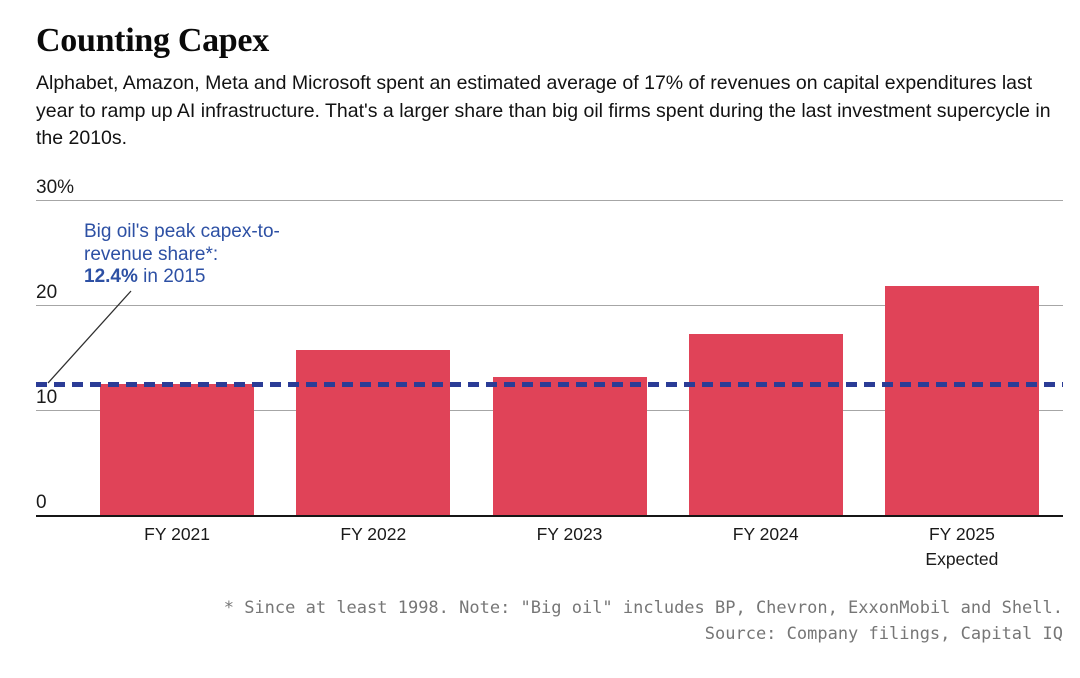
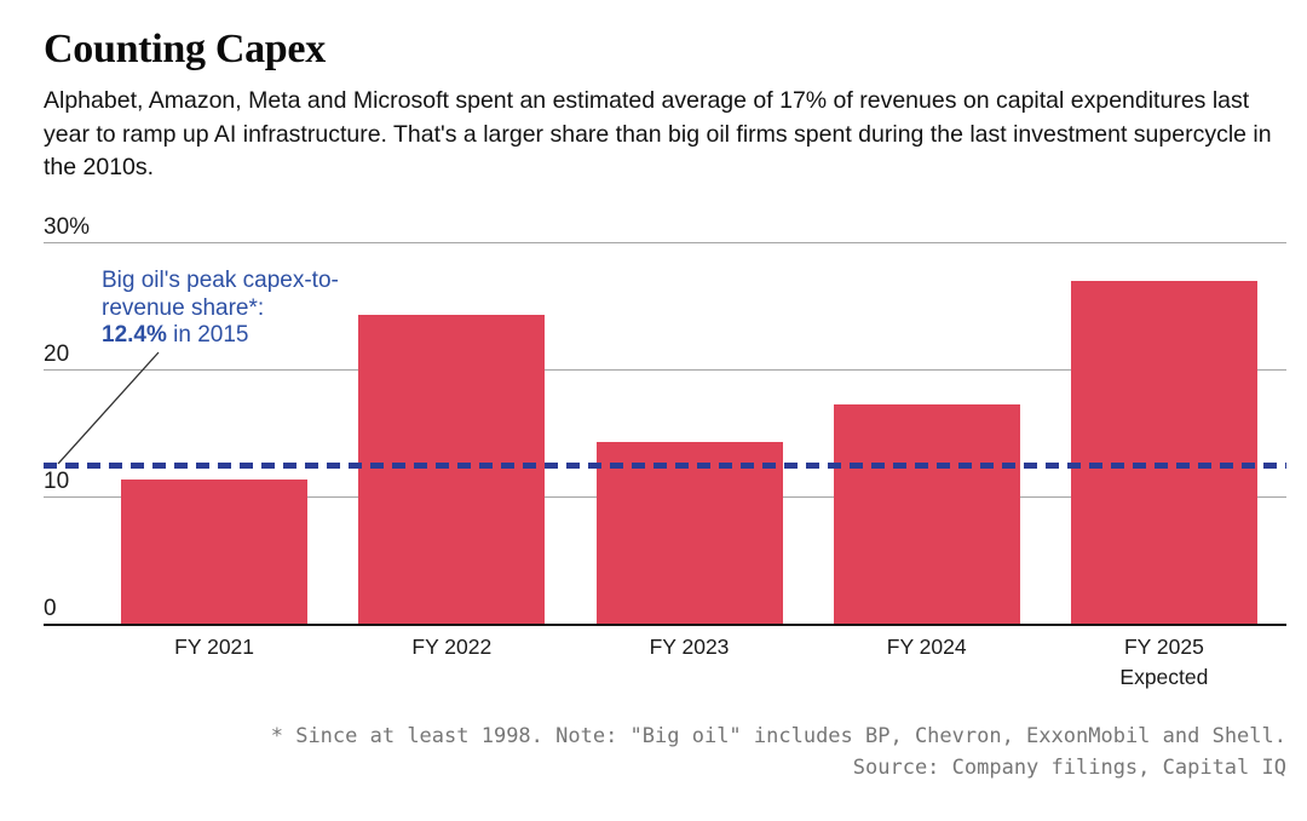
FY 2021: 12.5% -> 11.3%
FY 2022: 15.7% -> 24.3%
FY 2023: 13.1% -> 14.3%
FY 2025: 21.8% -> 27.0%
